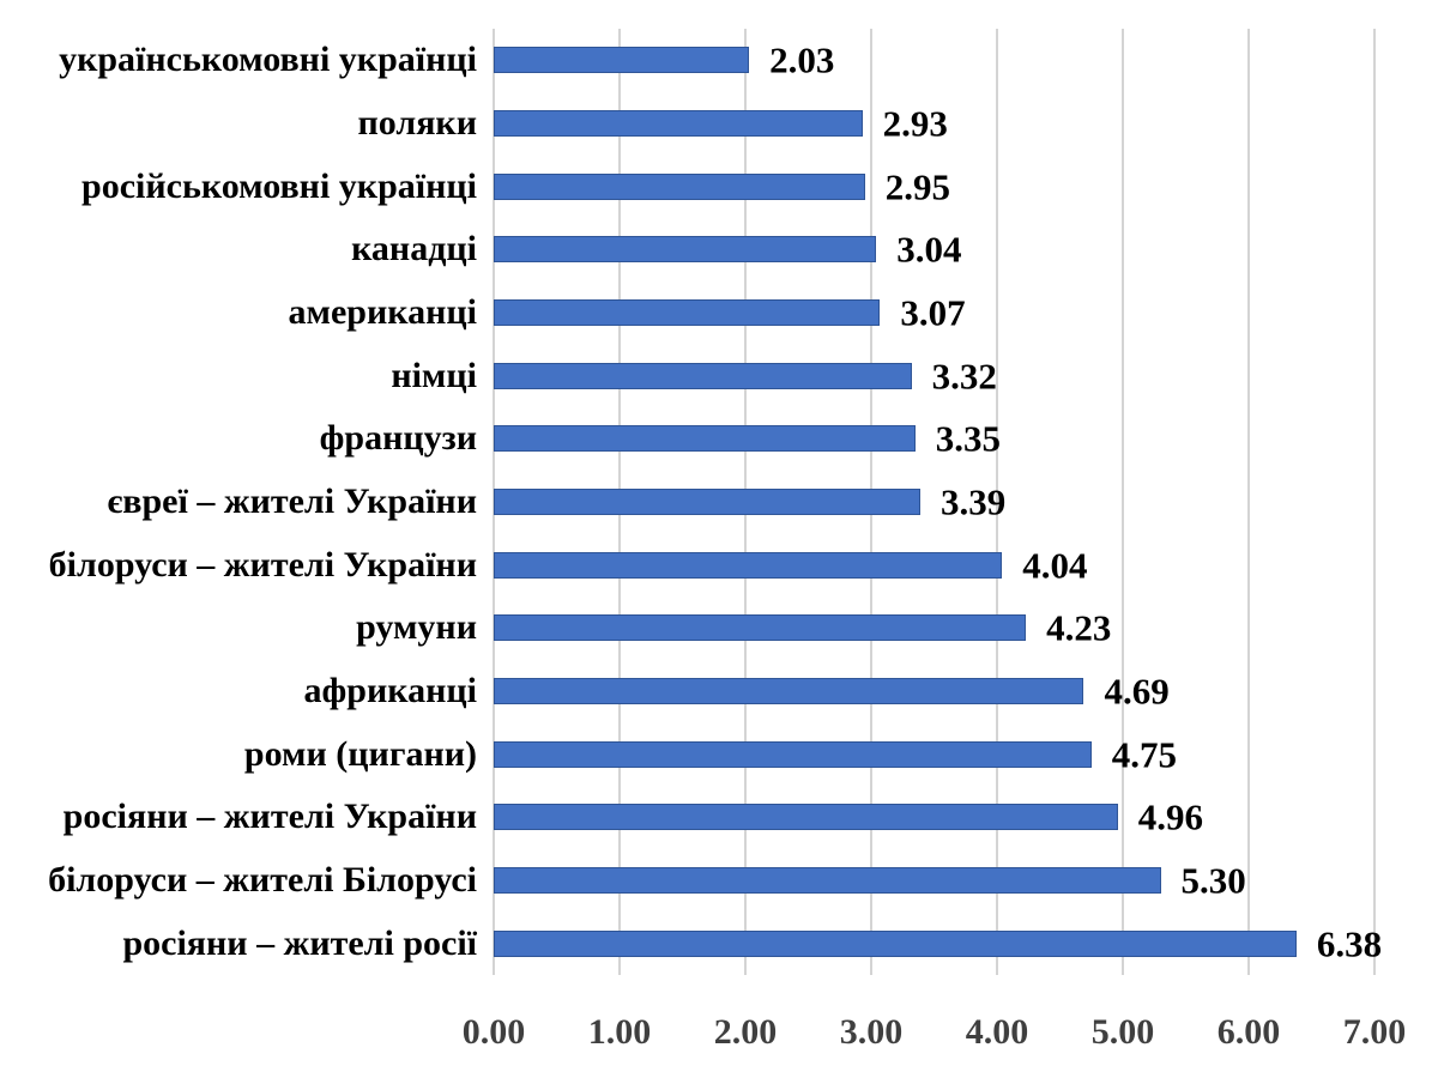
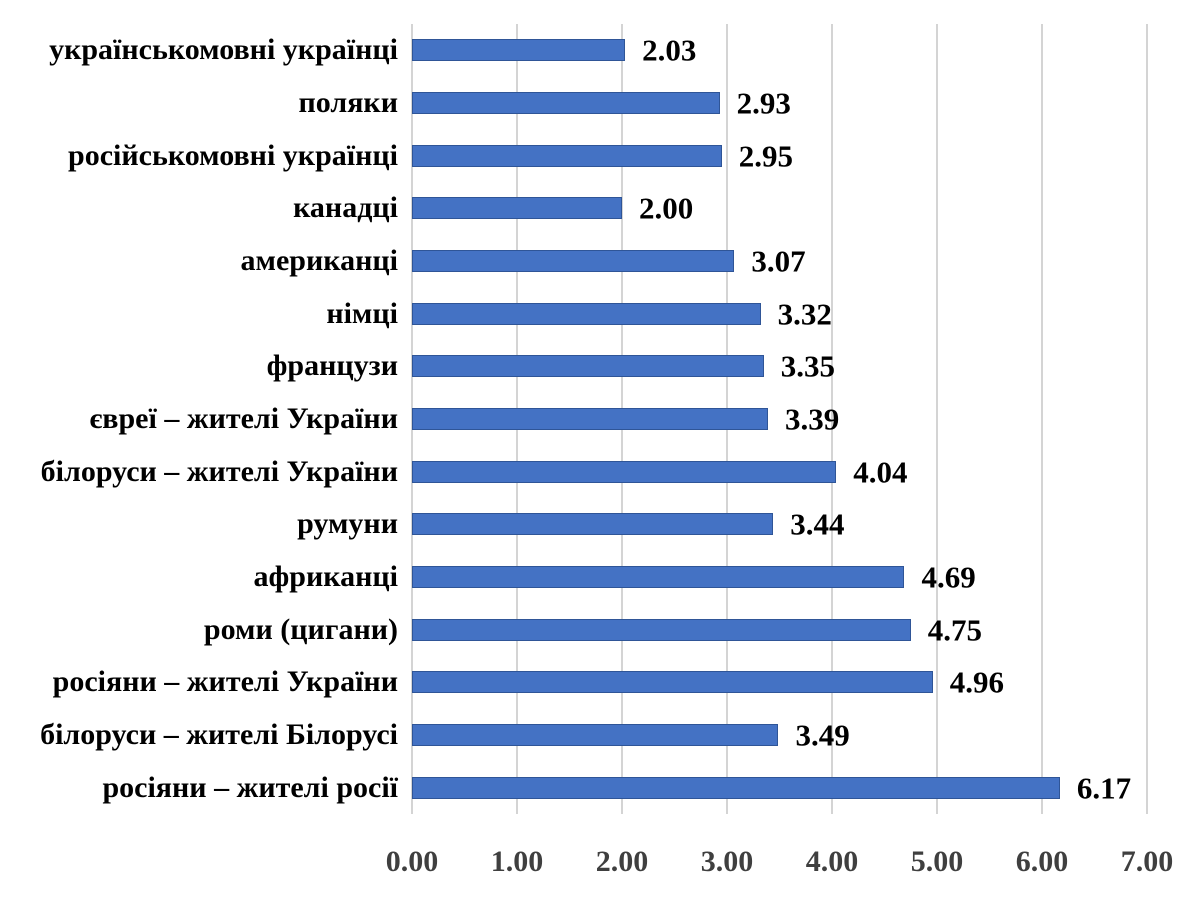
канадці: 3.04 -> 2.00
румуни: 4.23 -> 3.44
білоруси – жителі Білорусі: 5.30 -> 3.49
росіяни – жителі росії: 6.38 -> 6.17
